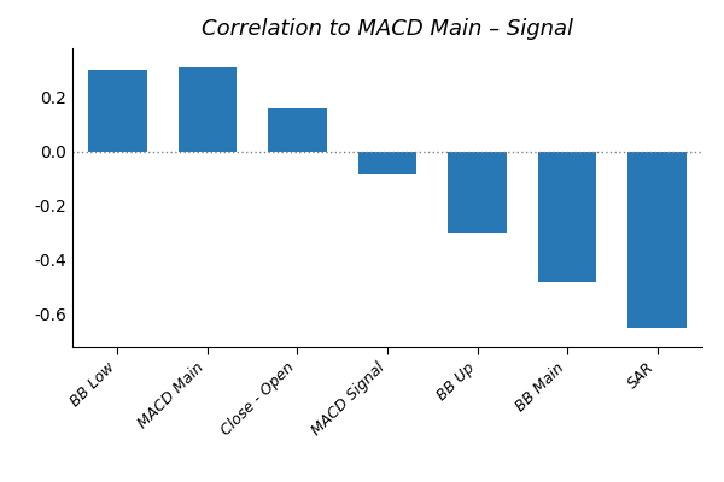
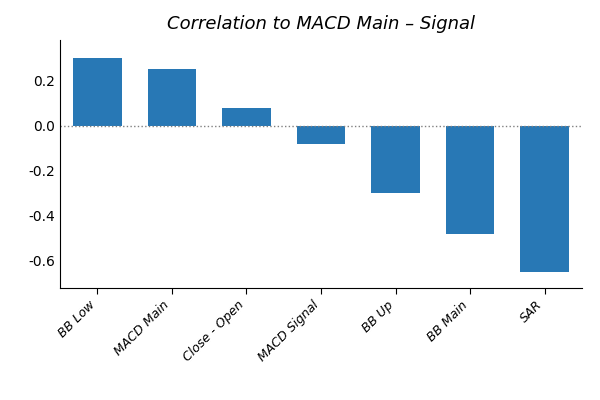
MACD Main: 0.31 -> 0.25
Close - Open: 0.16 -> 0.08
